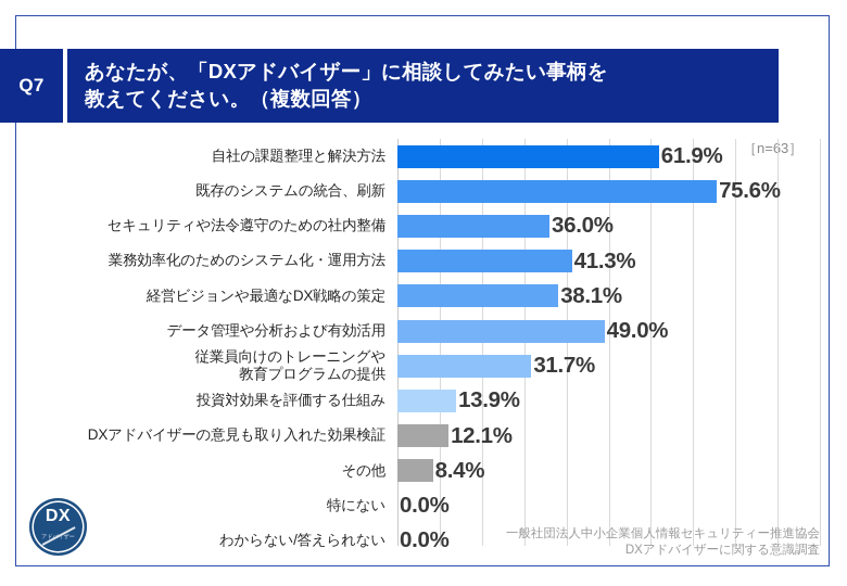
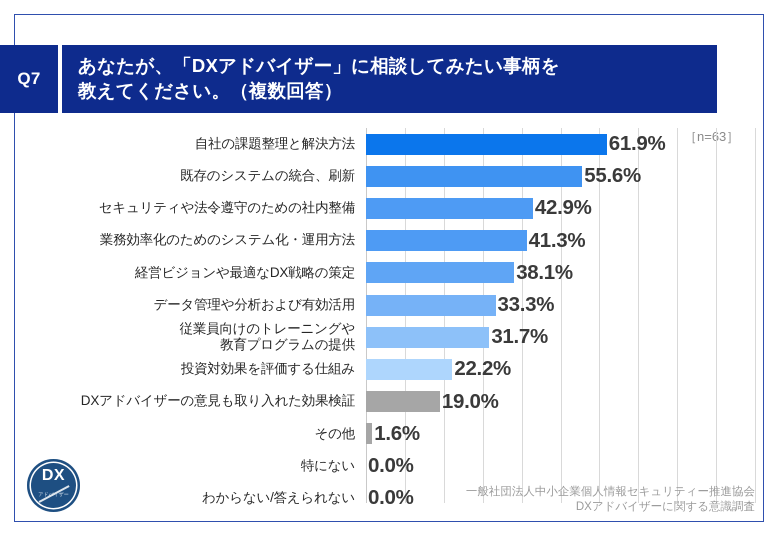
既存のシステムの統合、刷新: 75.6% -> 55.6%
セキュリティや法令遵守のための社内整備: 36.0% -> 42.9%
データ管理や分析および有効活用: 49.0% -> 33.3%
投資対効果を評価する仕組み: 13.9% -> 22.2%
DXアドバイザーの意見も取り入れた効果検証: 12.1% -> 19.0%
その他: 8.4% -> 1.6%
